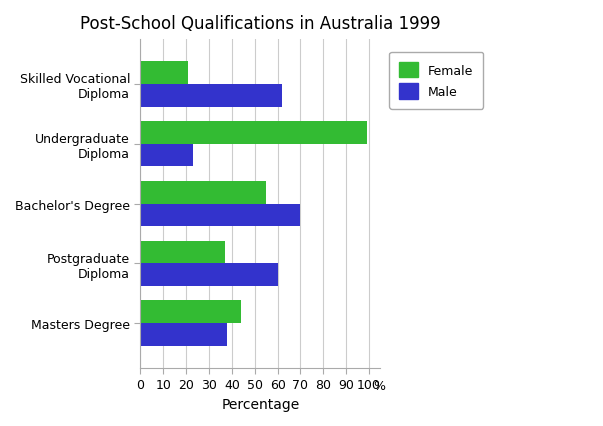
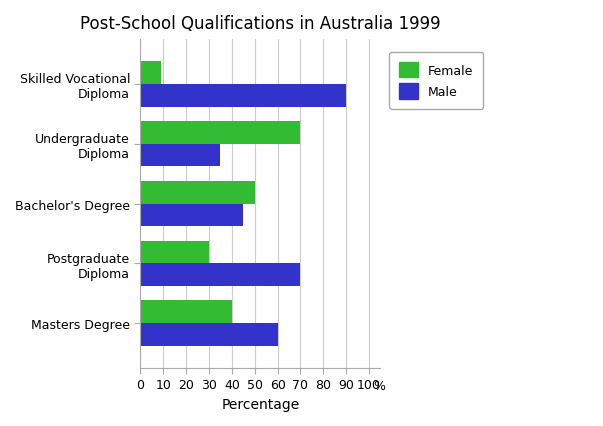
Female/Skilled Vocational Diploma: 21 -> 9
Male/Skilled Vocational Diploma: 62 -> 90
Female/Undergraduate Diploma: 99 -> 70
Male/Undergraduate Diploma: 23 -> 35
Female/Bachelor's Degree: 55 -> 50
Male/Bachelor's Degree: 70 -> 45
Female/Postgraduate Diploma: 37 -> 30
Male/Postgraduate Diploma: 60 -> 70
Female/Masters Degree: 44 -> 40
Male/Masters Degree: 38 -> 60
